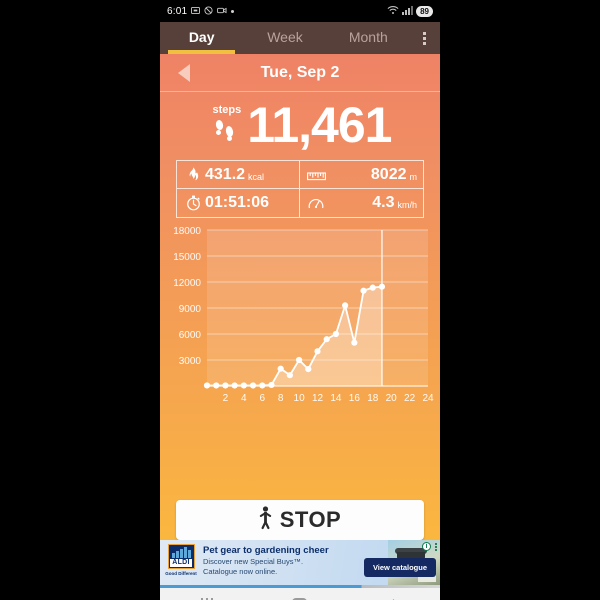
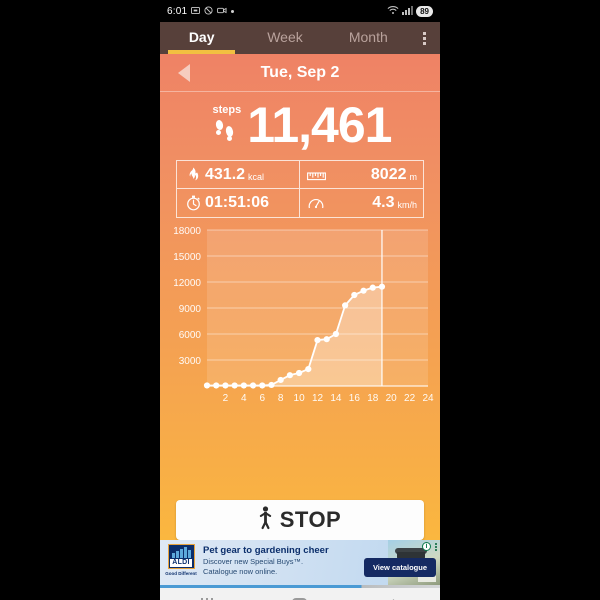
8: 2000 -> 1000
10: 3000 -> 2000
12: 4000 -> 5000
16: 5000 -> 10000
